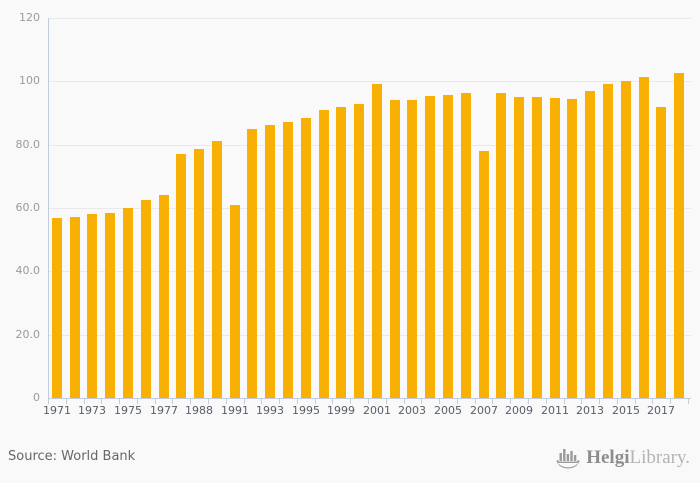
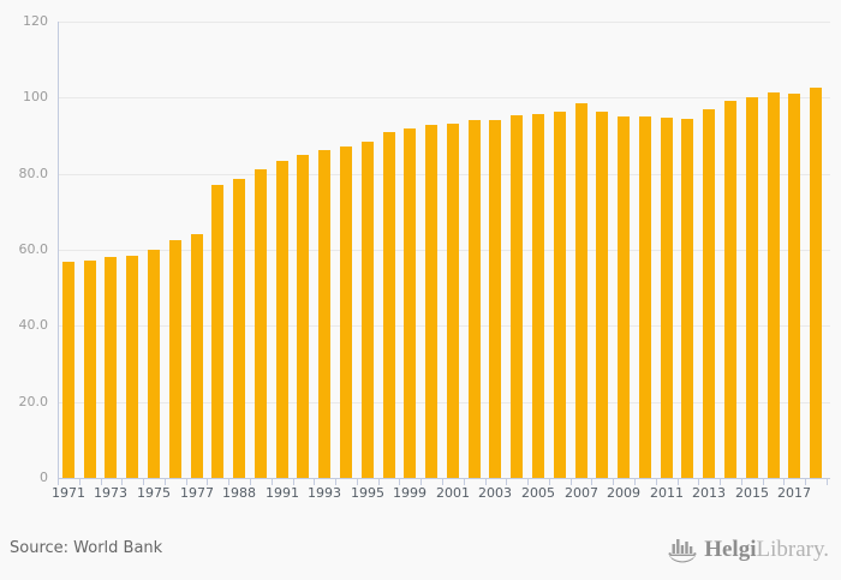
1991: 61 -> 84
2001: 99 -> 93
2007: 78 -> 98
2017: 92 -> 101
